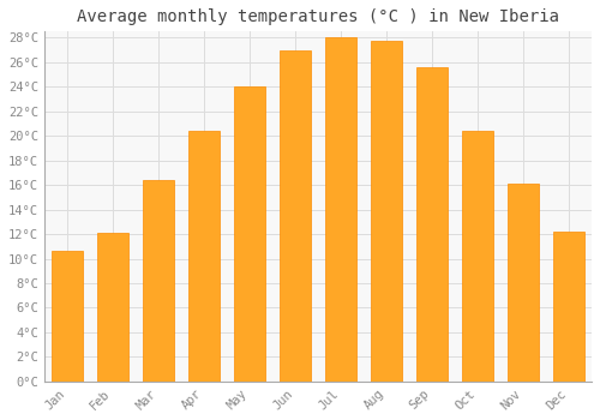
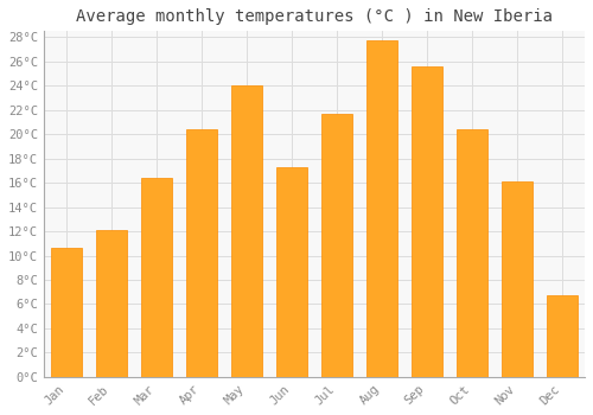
Jun: 27.0°C -> 17.3°C
Jul: 28.0°C -> 21.7°C
Dec: 12.2°C -> 6.7°C
